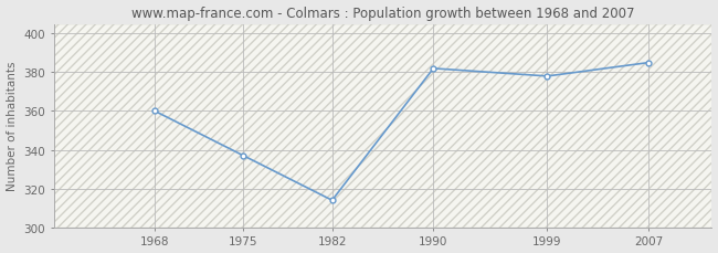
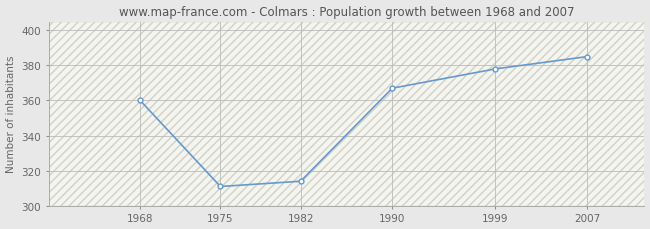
1975: 337 -> 311
1990: 382 -> 367
